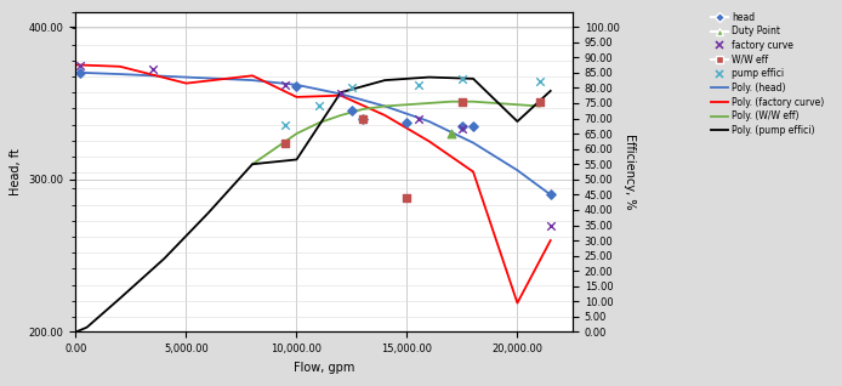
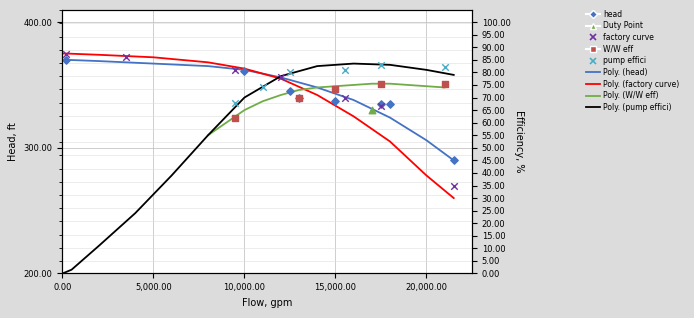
Poly. (factory curve)/5,000.00: 363 -> 372
Poly. (factory curve)/10,000.00: 354 -> 363
Poly. (pump effici)/10,000.00: 313 -> 340
W/W eff/15,000.00: 288 -> 347
Poly. (factory curve)/20,000.00: 219 -> 278
Poly. (pump effici)/20,000.00: 338 -> 362
